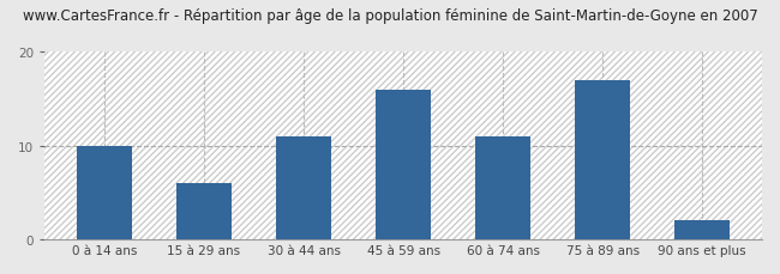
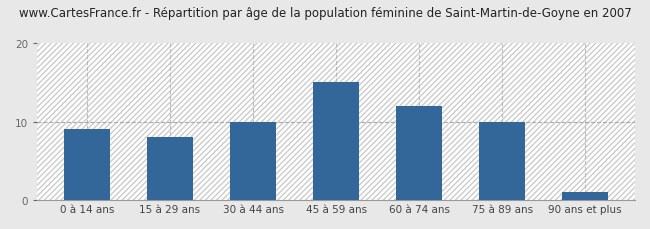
0 à 14 ans: 10 -> 9
15 à 29 ans: 6 -> 8
30 à 44 ans: 11 -> 10
45 à 59 ans: 16 -> 15
60 à 74 ans: 11 -> 12
75 à 89 ans: 17 -> 10
90 ans et plus: 2 -> 1
